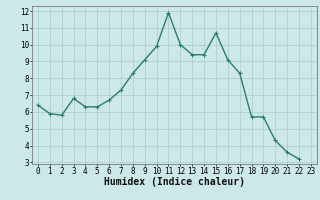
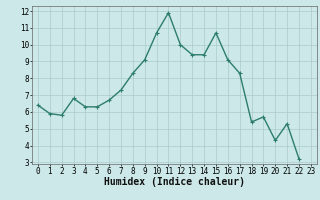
10: 9.9 -> 10.7
18: 5.7 -> 5.4
21: 3.6 -> 5.3
